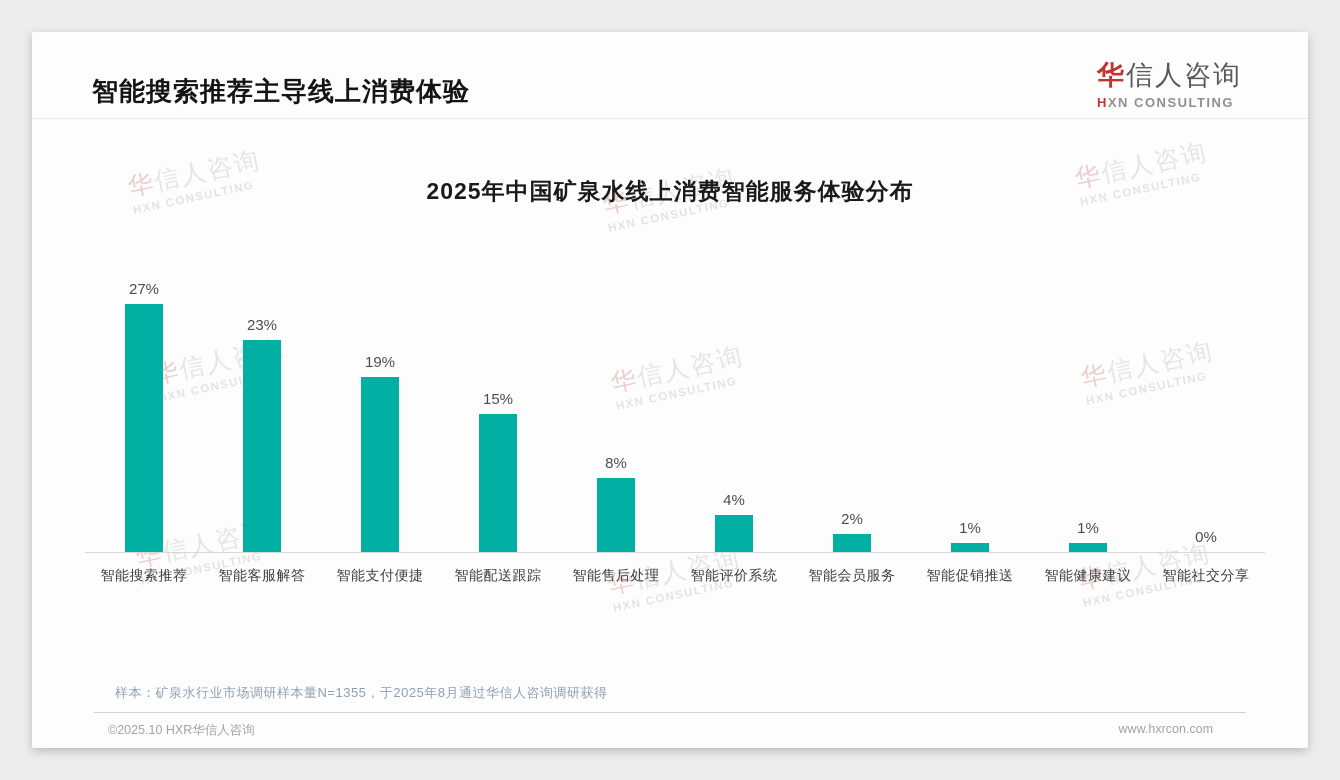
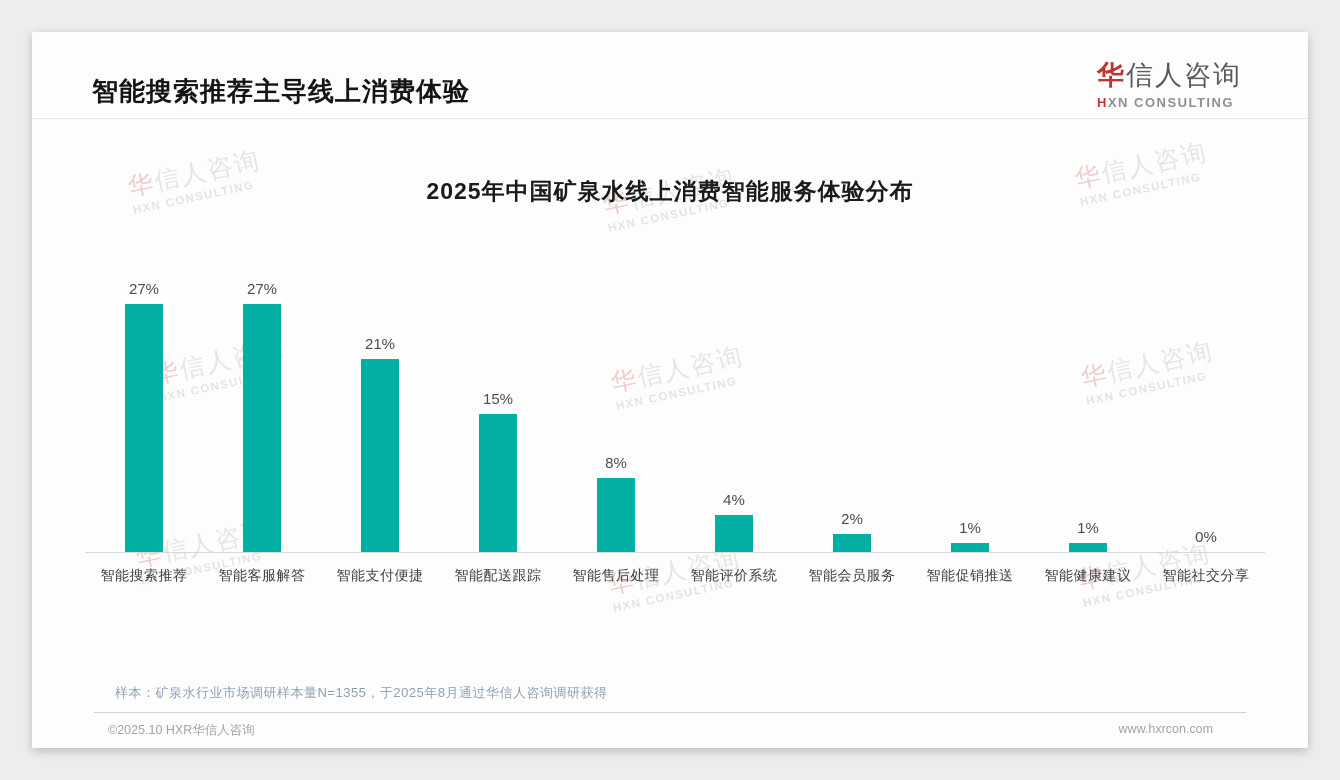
智能客服解答: 23% -> 27%
智能支付便捷: 19% -> 21%
